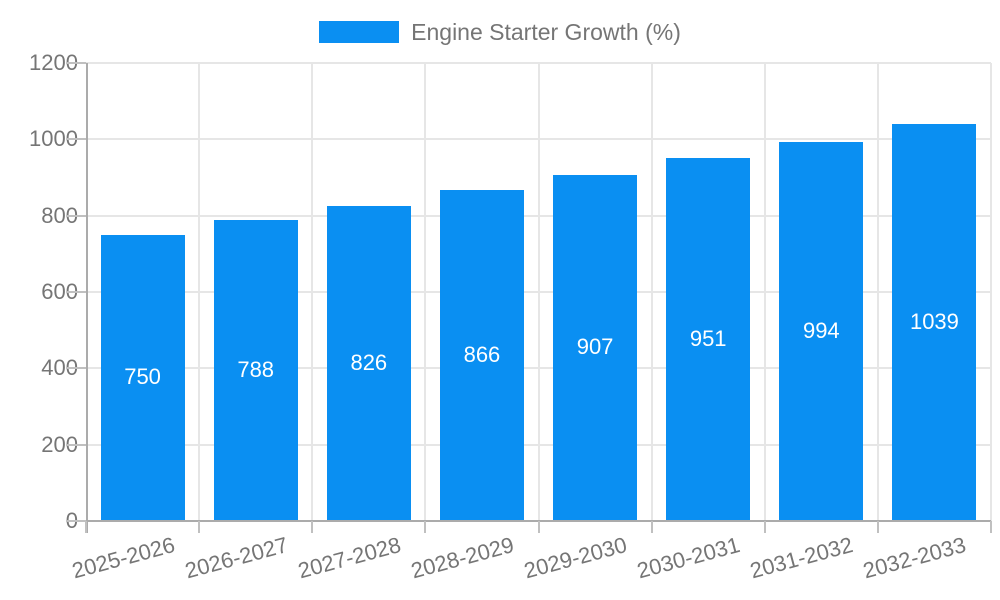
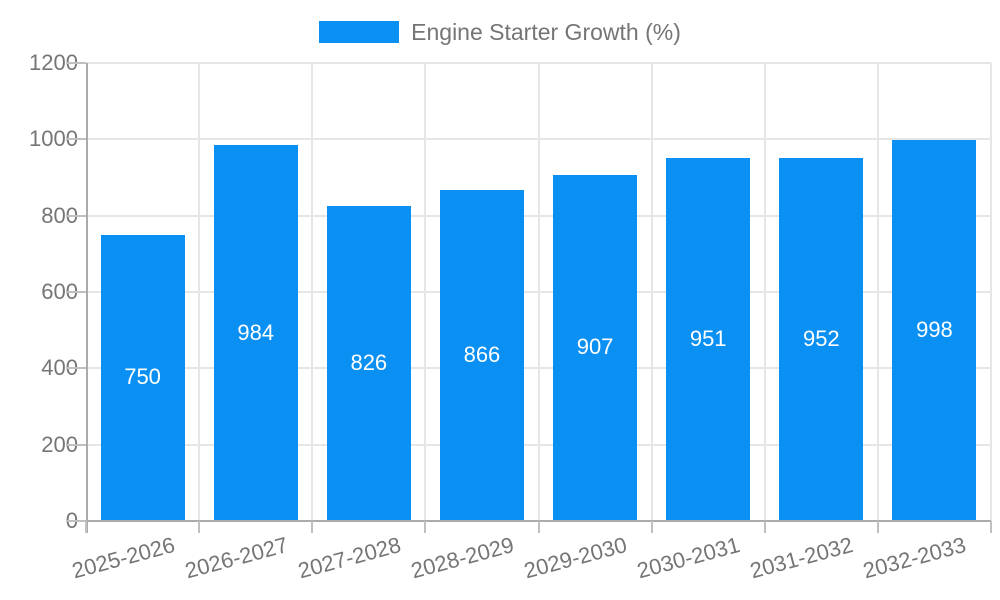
2026-2027: 788 -> 984
2031-2032: 994 -> 952
2032-2033: 1039 -> 998
